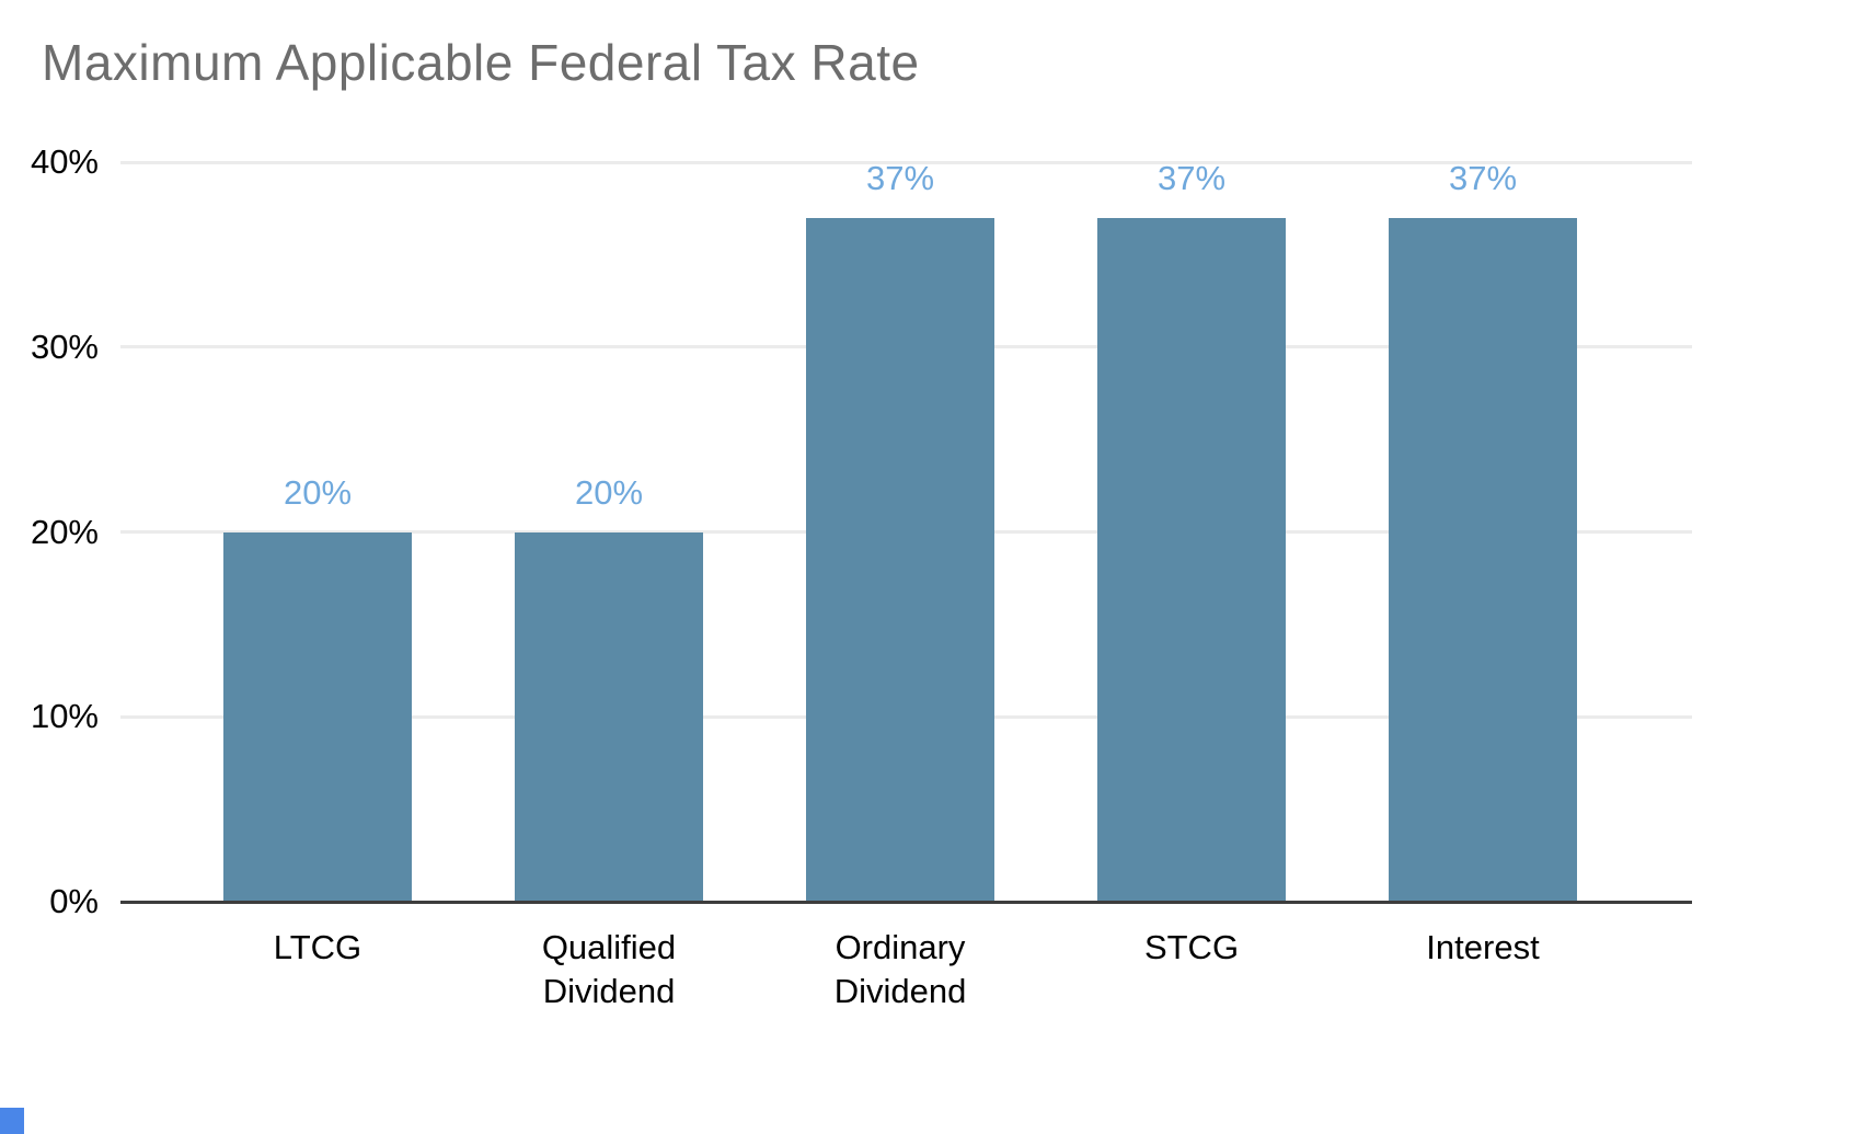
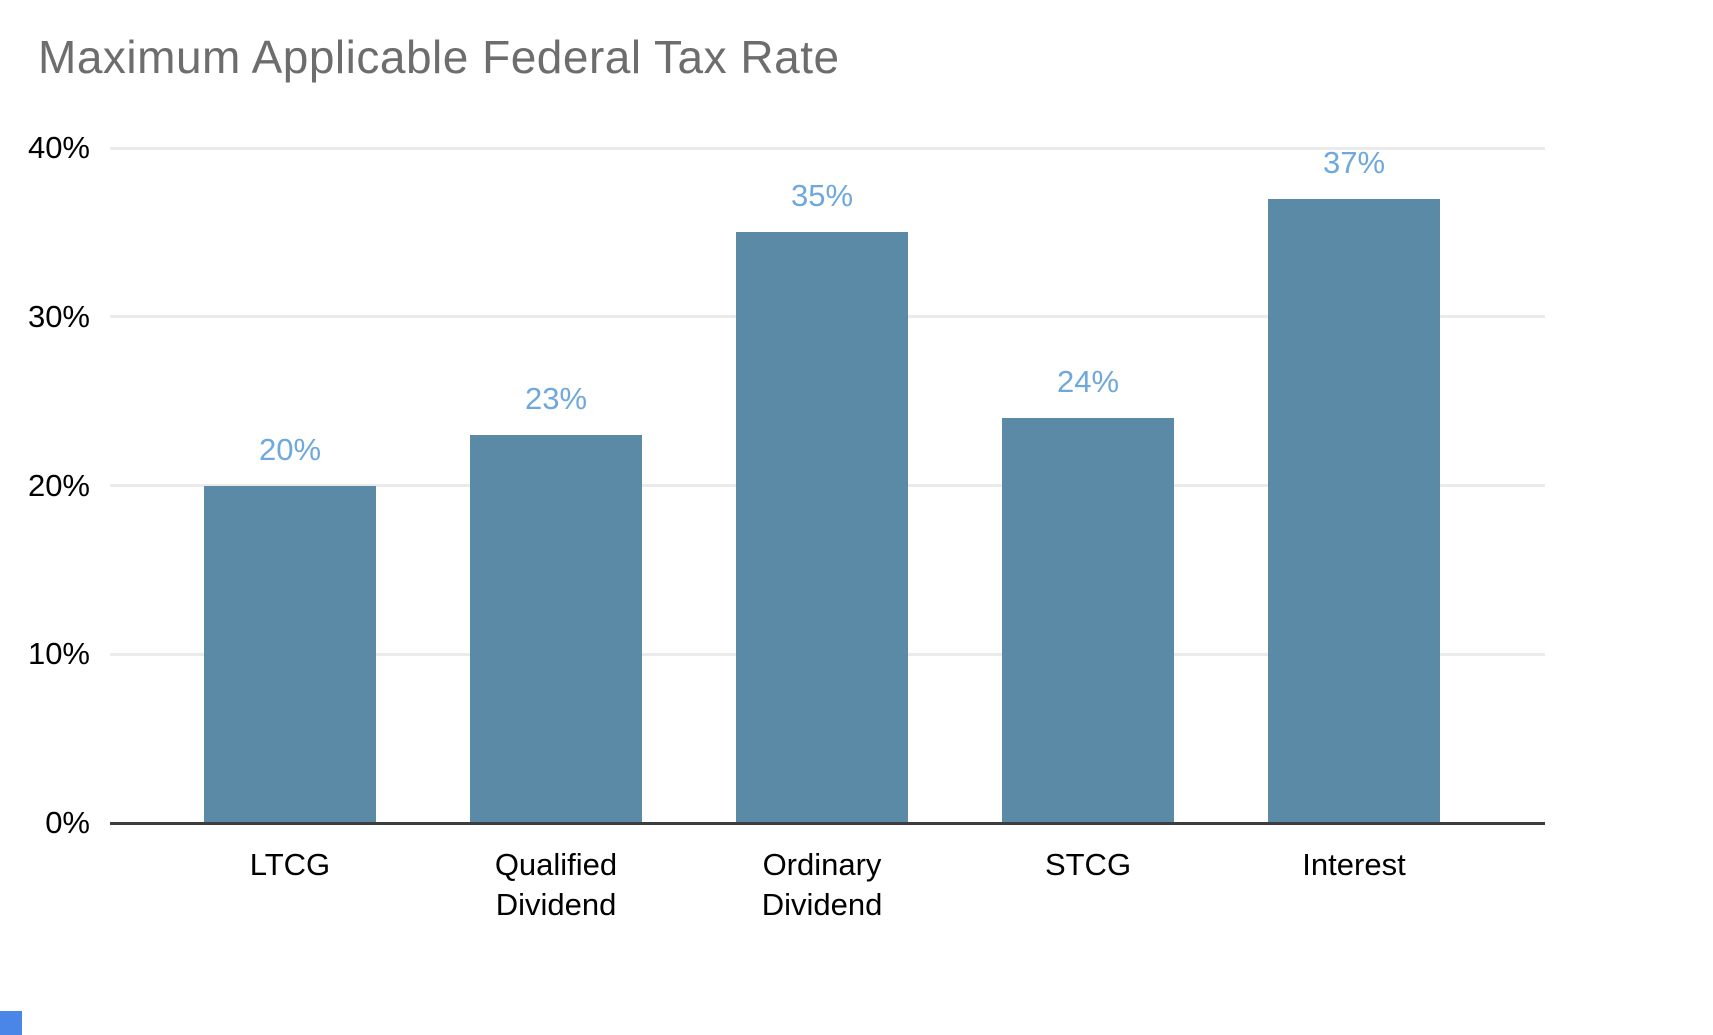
Qualified Dividend: 20% -> 23%
Ordinary Dividend: 37% -> 35%
STCG: 37% -> 24%
